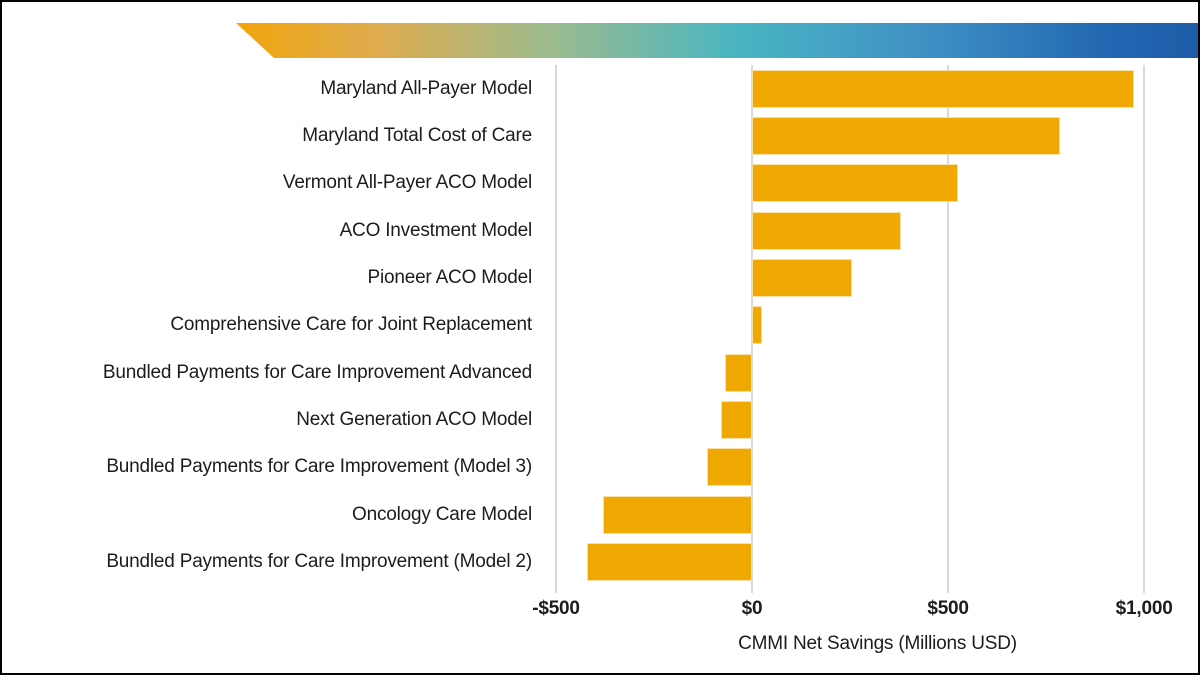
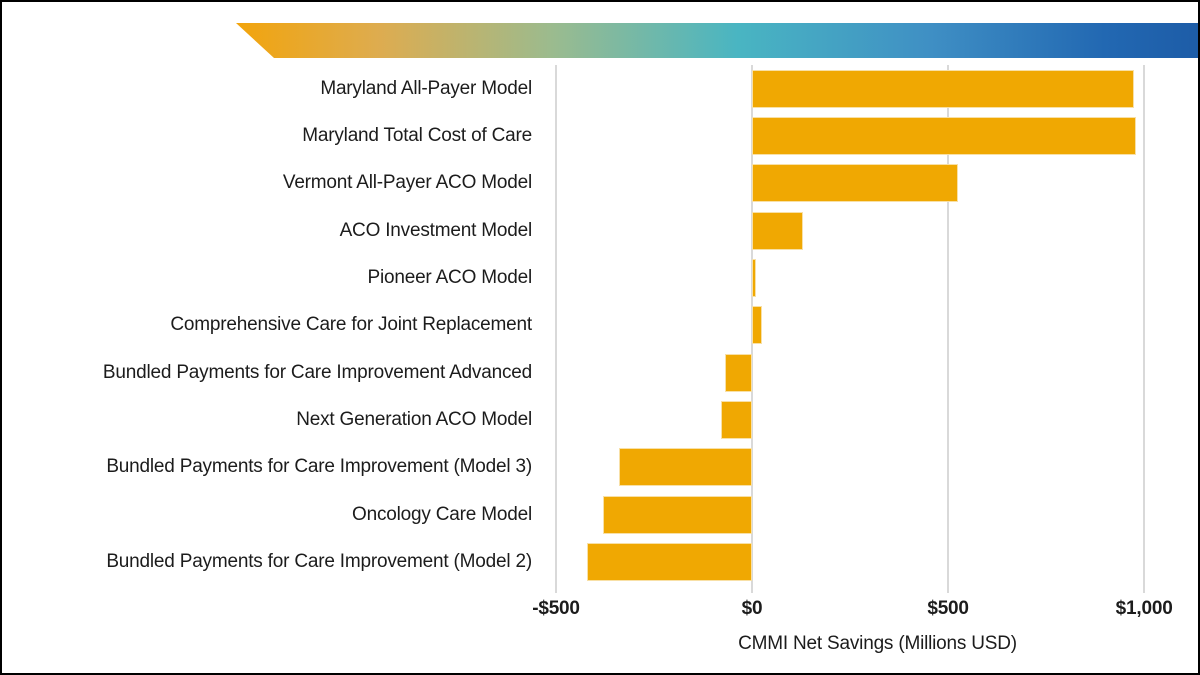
Maryland Total Cost of Care: $780 -> $980
ACO Investment Model: $380 -> $130
Pioneer ACO Model: $260 -> $10
Bundled Payments for Care Improvement (Model 3): -$120 -> -$340
